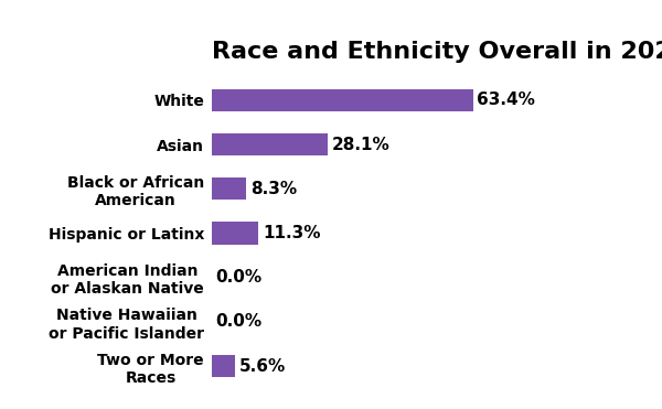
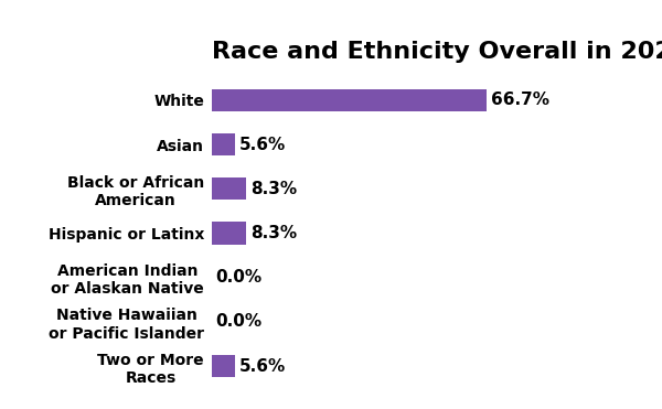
White: 63.4% -> 66.7%
Asian: 28.1% -> 5.6%
Hispanic or Latinx: 11.3% -> 8.3%
